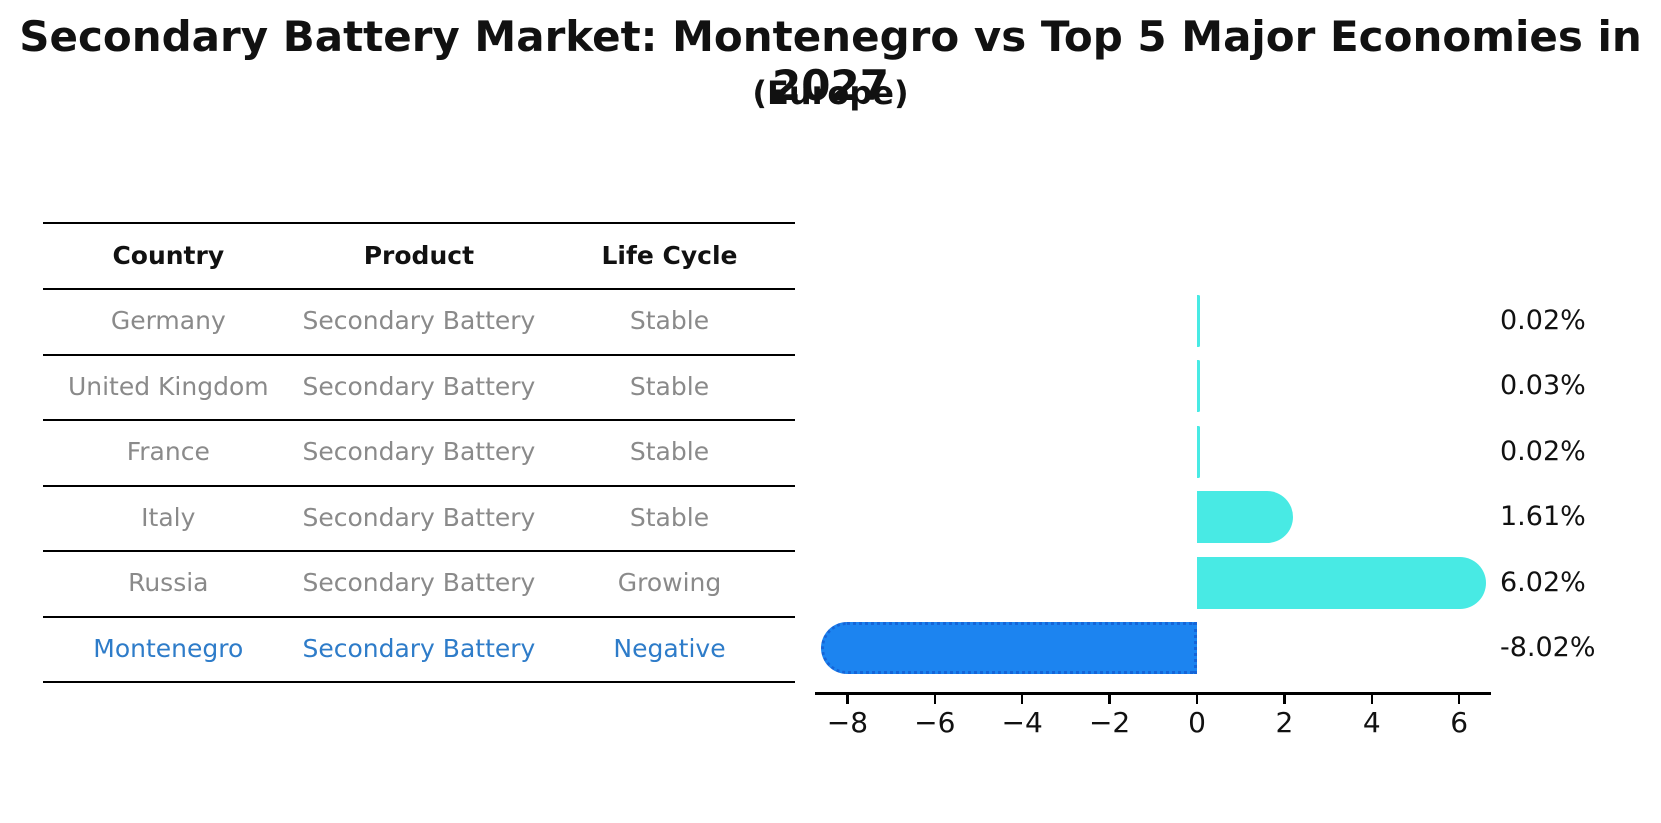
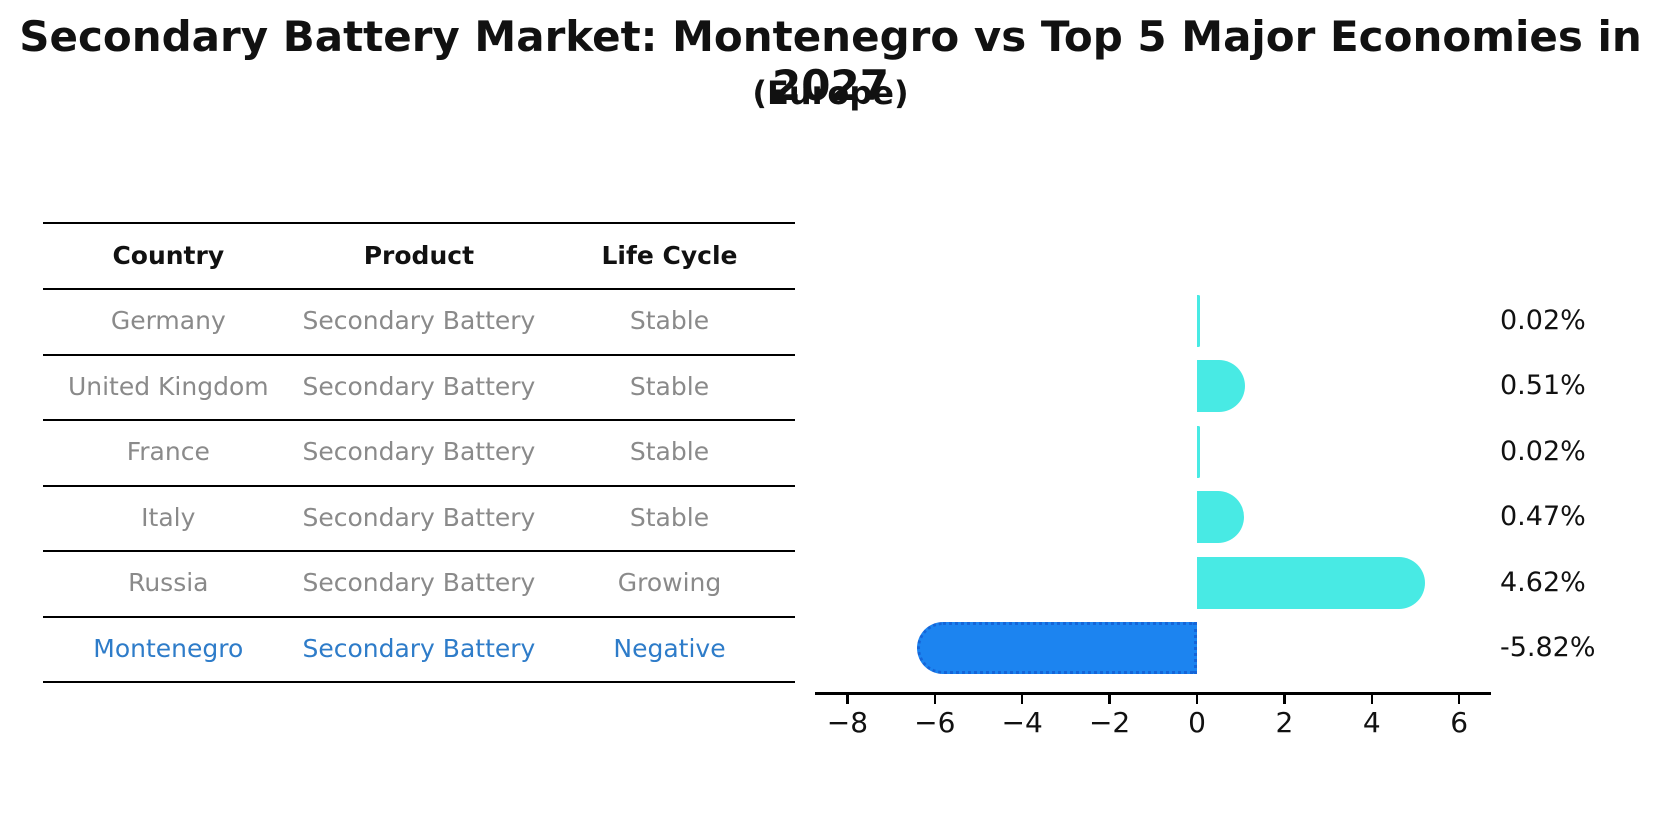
United Kingdom: 0.03% -> 0.51%
Italy: 1.61% -> 0.47%
Russia: 6.02% -> 4.62%
Montenegro: -8.02% -> -5.82%
